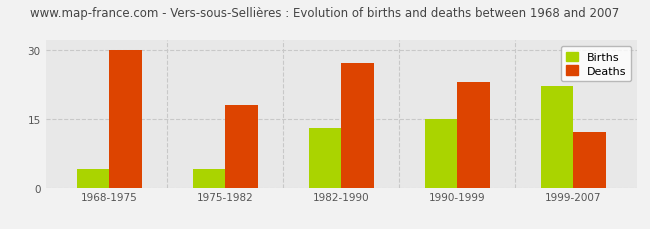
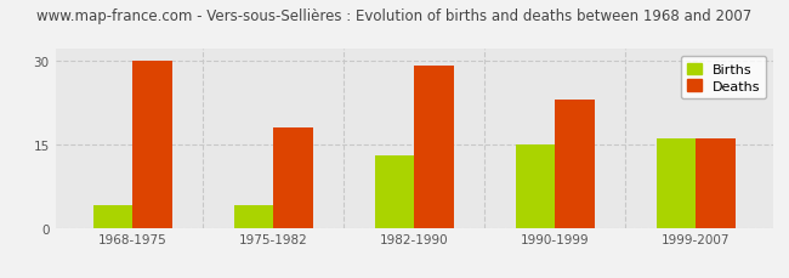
Deaths/1982-1990: 27 -> 29
Births/1999-2007: 22 -> 16
Deaths/1999-2007: 12 -> 16
